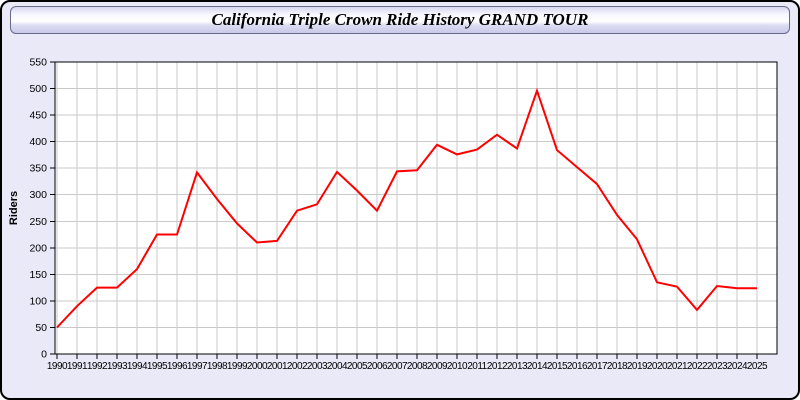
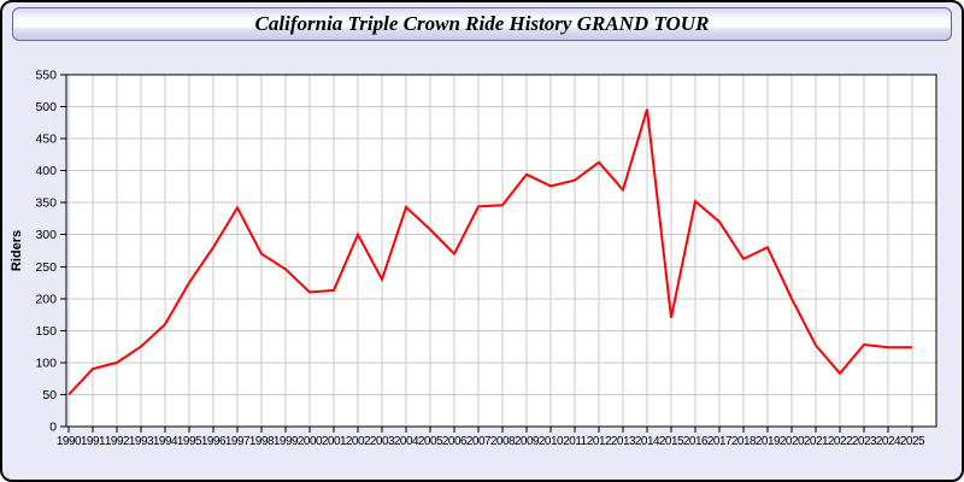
1992: 120 -> 100
1996: 220 -> 280
1998: 290 -> 270
2002: 270 -> 300
2003: 280 -> 230
2013: 390 -> 370
2015: 380 -> 170
2019: 220 -> 280
2020: 140 -> 200
